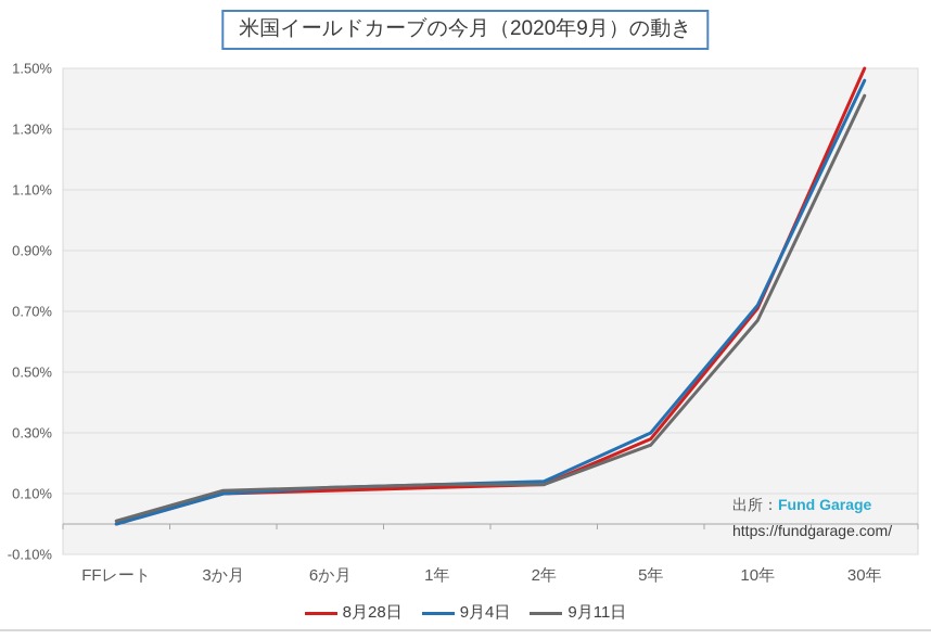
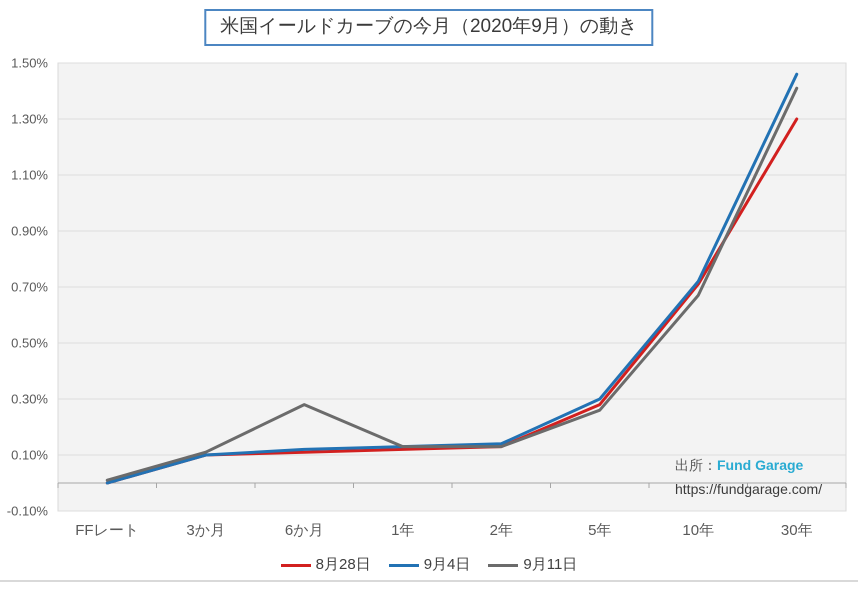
9月11日/6か月: 0.12% -> 0.28%
8月28日/30年: 1.50% -> 1.30%
